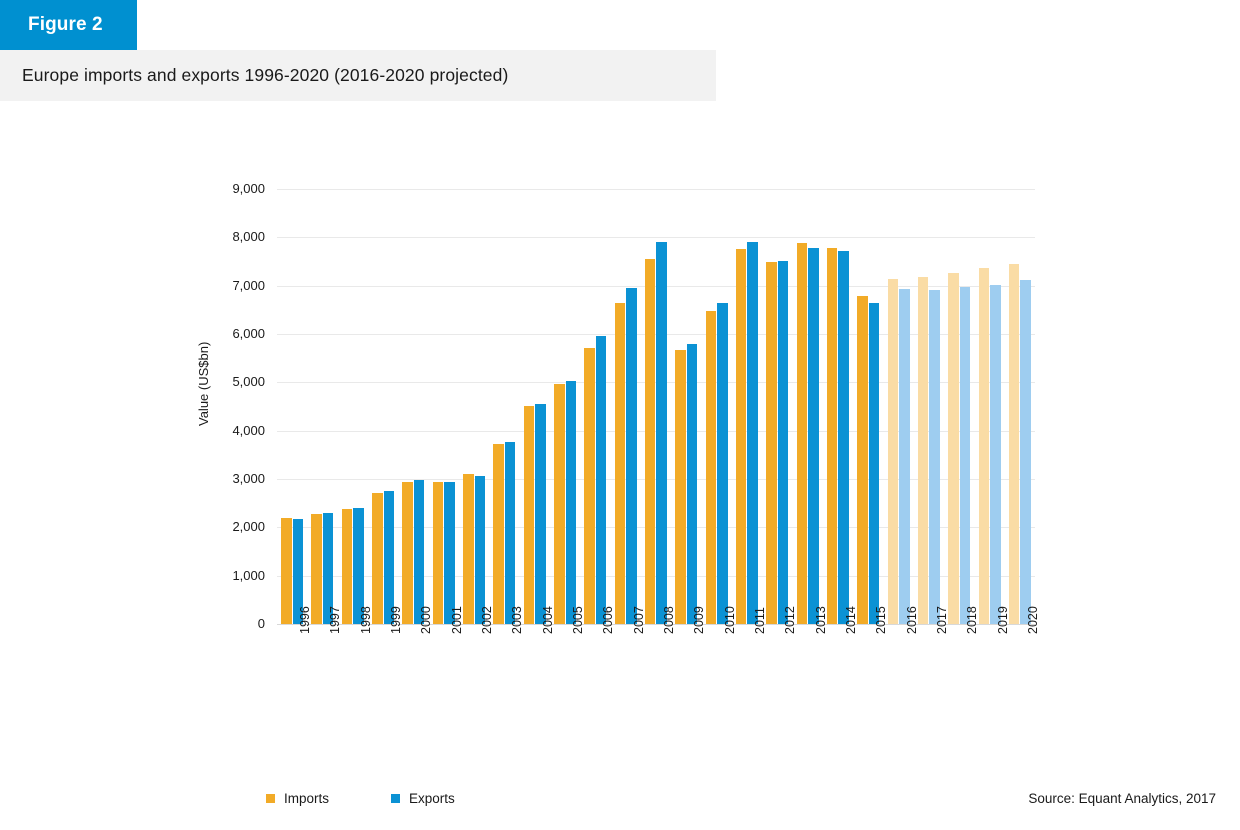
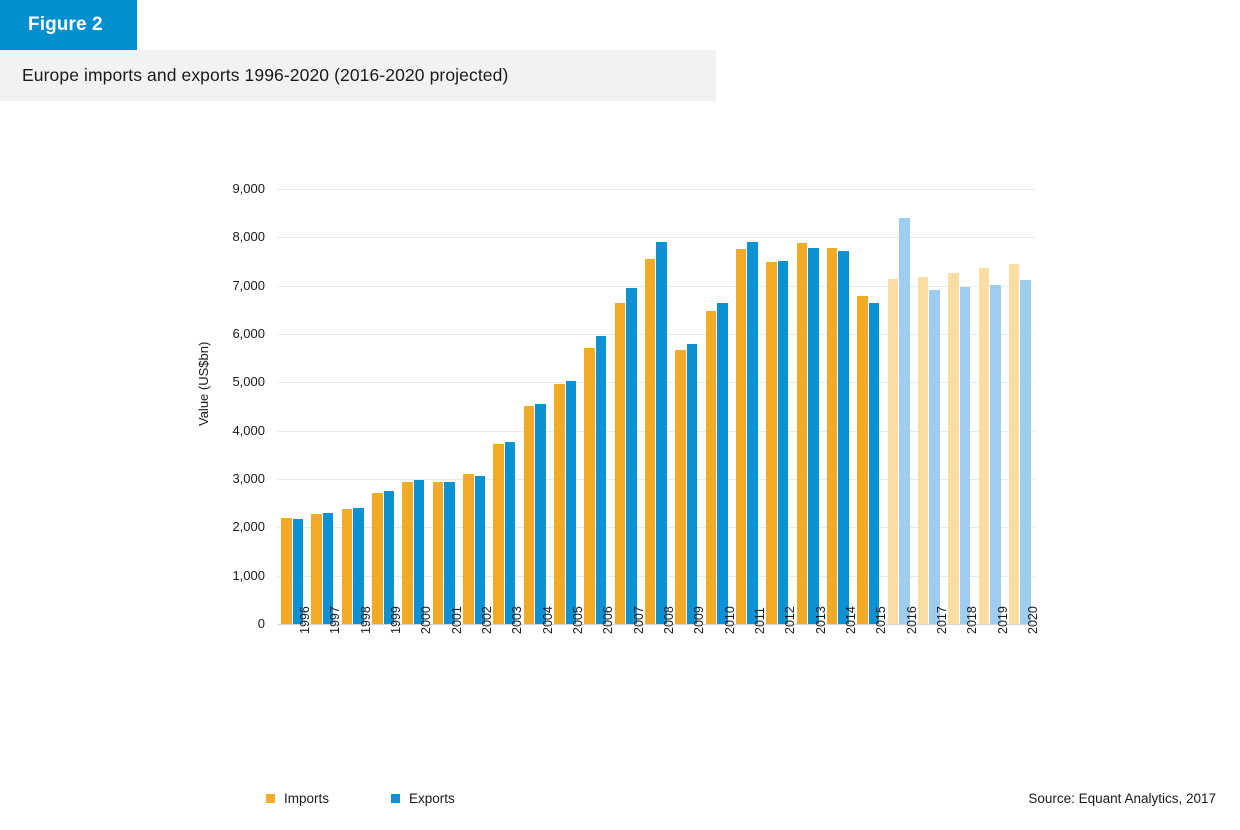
Exports/2016: 6900 -> 8400
